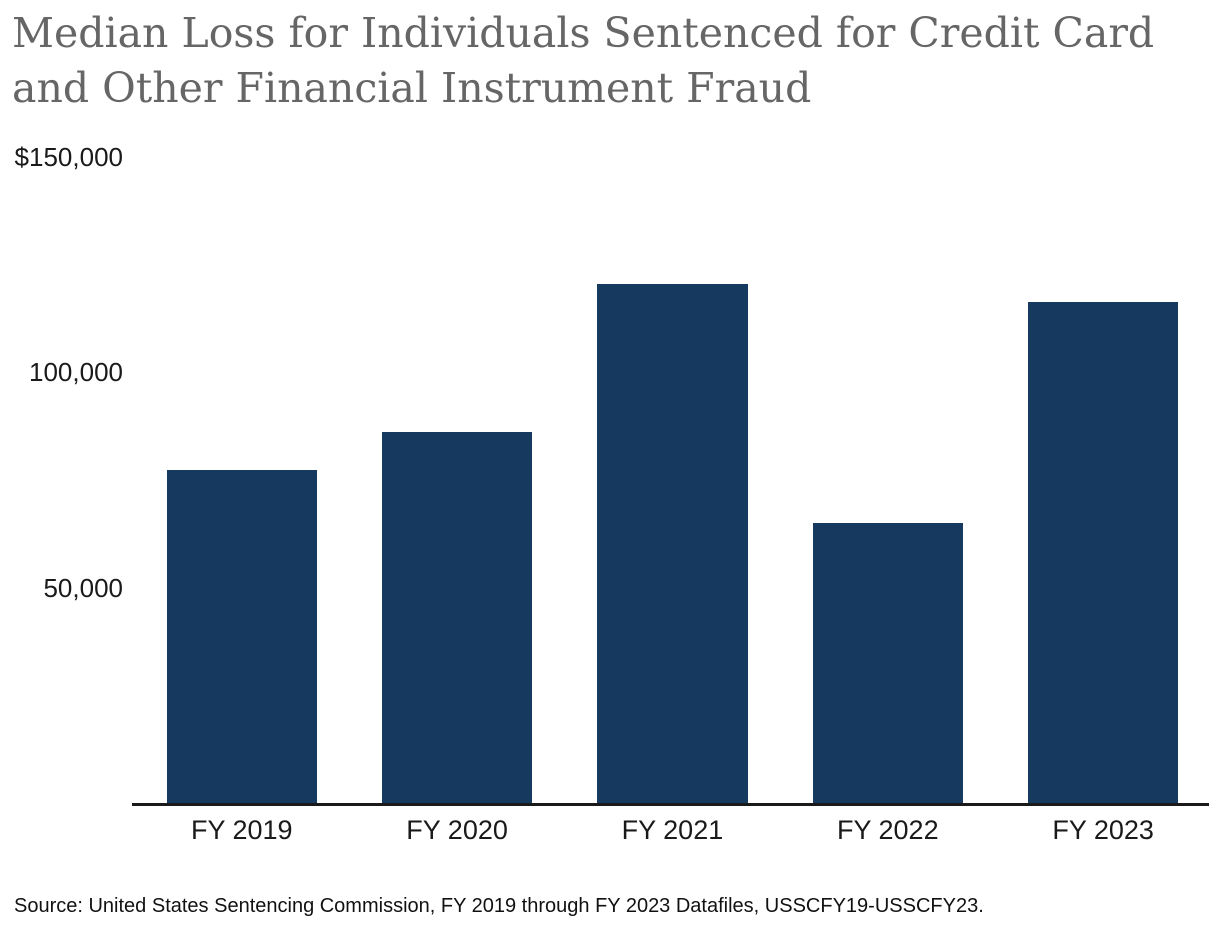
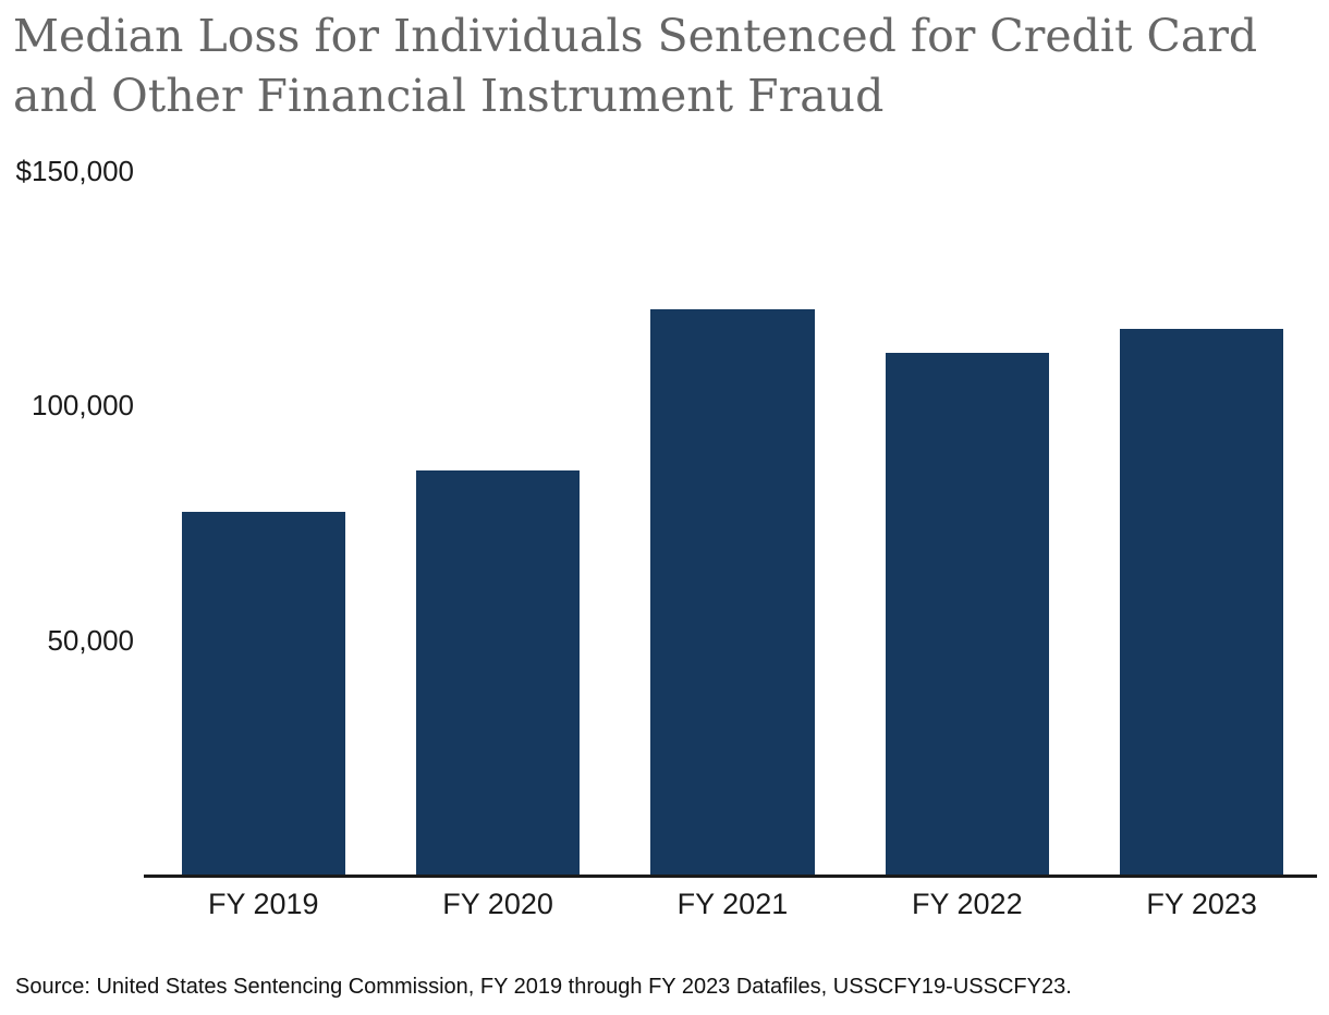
FY 2022: $65000 -> $111000
